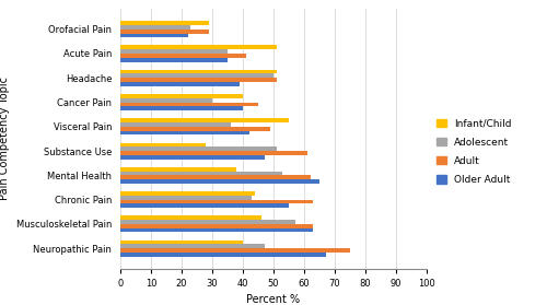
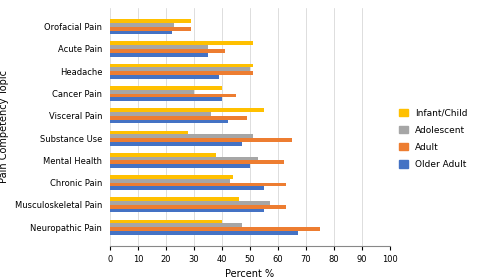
Adult/Substance Use: 61 -> 65
Older Adult/Mental Health: 65 -> 50
Older Adult/Musculoskeletal Pain: 63 -> 55
